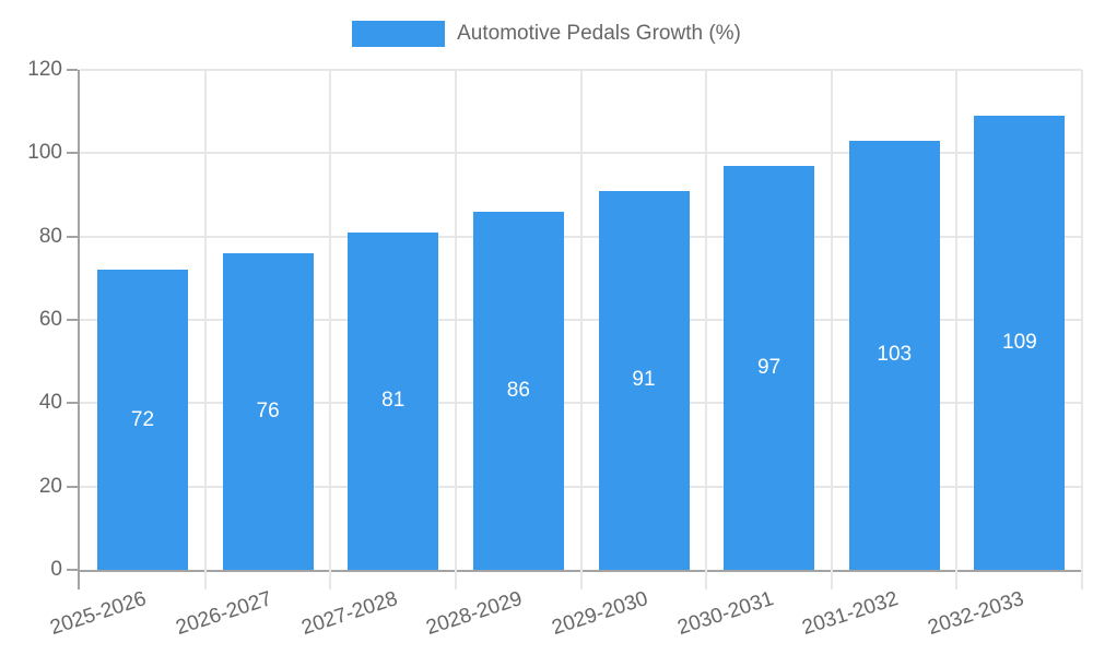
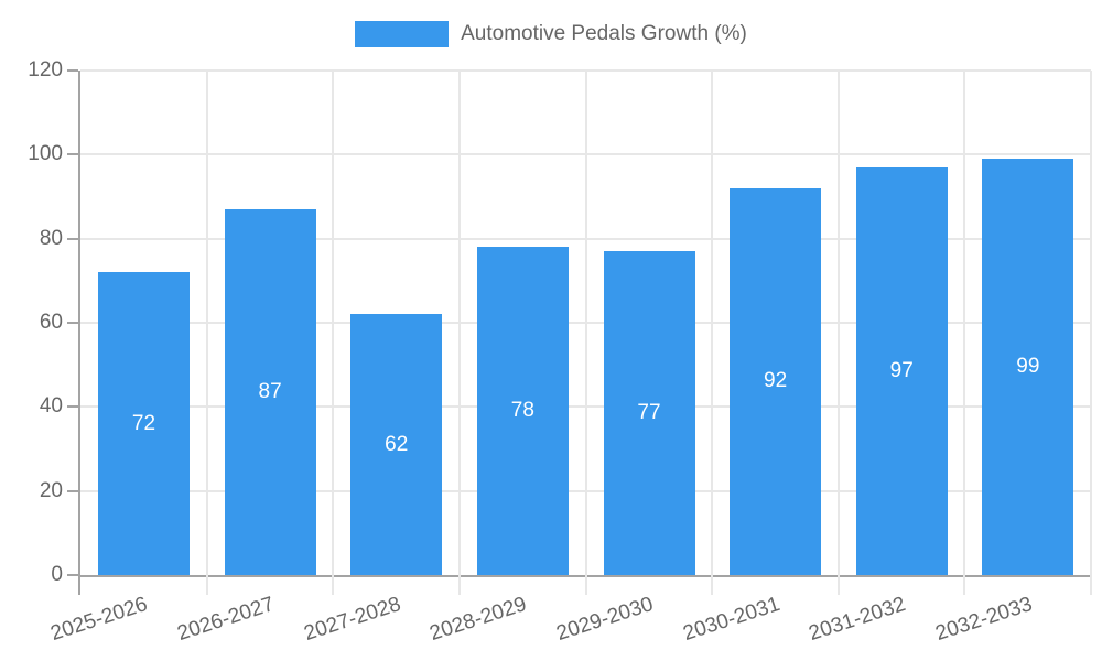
2026-2027: 76 -> 87
2027-2028: 81 -> 62
2028-2029: 86 -> 78
2029-2030: 91 -> 77
2030-2031: 97 -> 92
2031-2032: 103 -> 97
2032-2033: 109 -> 99
